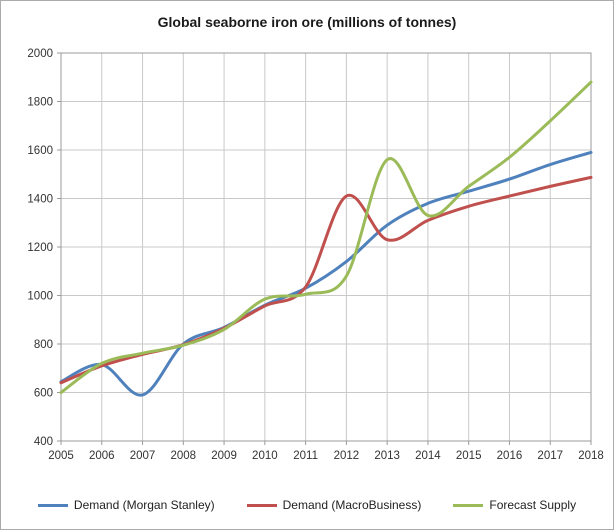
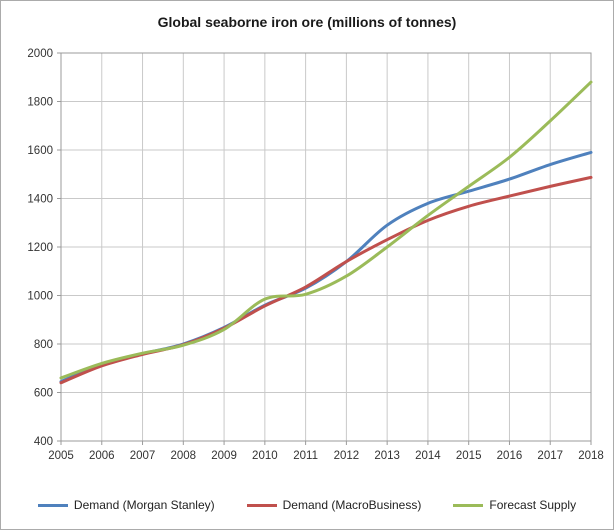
Forecast Supply/2005: 600 -> 660
Demand (Morgan Stanley)/2007: 590 -> 760
Demand (MacroBusiness)/2012: 1410 -> 1140
Forecast Supply/2013: 1560 -> 1200
